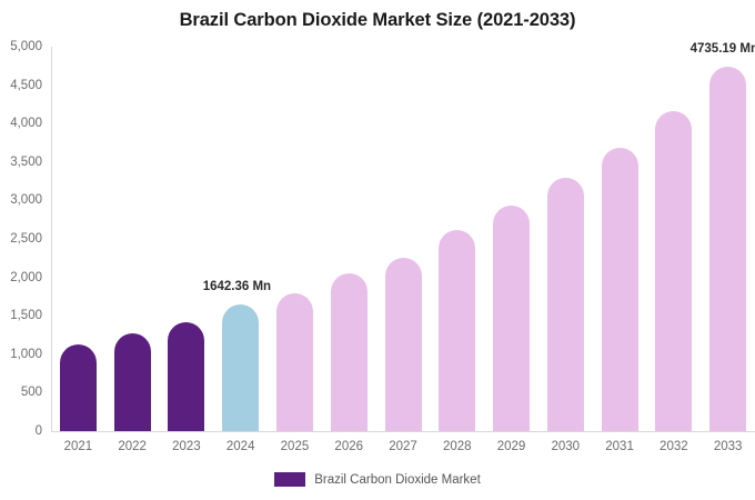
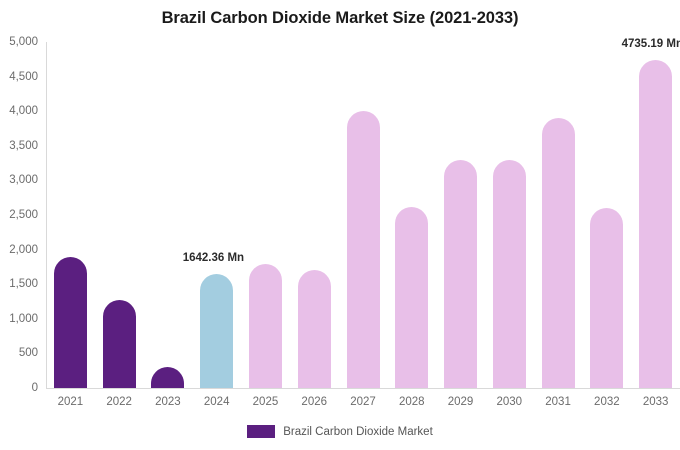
2021: 1100 -> 1900
2023: 1400 -> 300
2026: 2000 -> 1700
2027: 2300 -> 4000
2029: 2900 -> 3300
2031: 3700 -> 3900
2032: 4200 -> 2600
